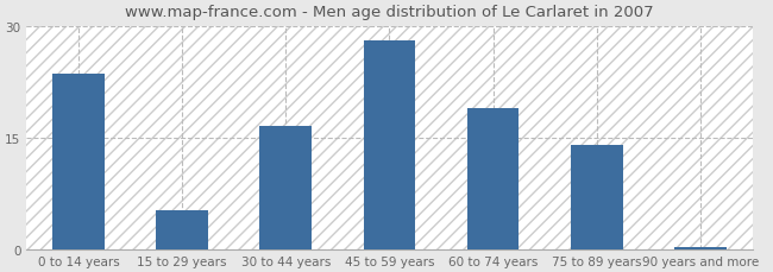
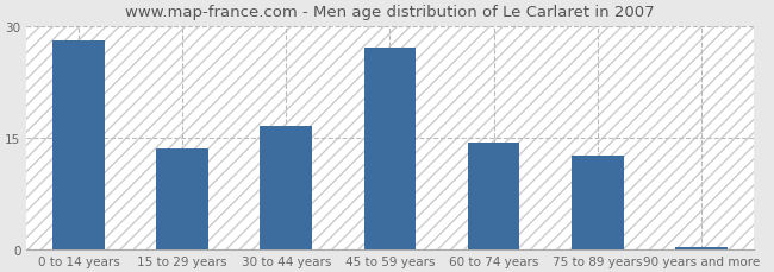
0 to 14 years: 23.6 -> 28.0
15 to 29 years: 5.2 -> 13.5
45 to 59 years: 28.0 -> 27.0
60 to 74 years: 19.0 -> 14.3
75 to 89 years: 14.0 -> 12.5
